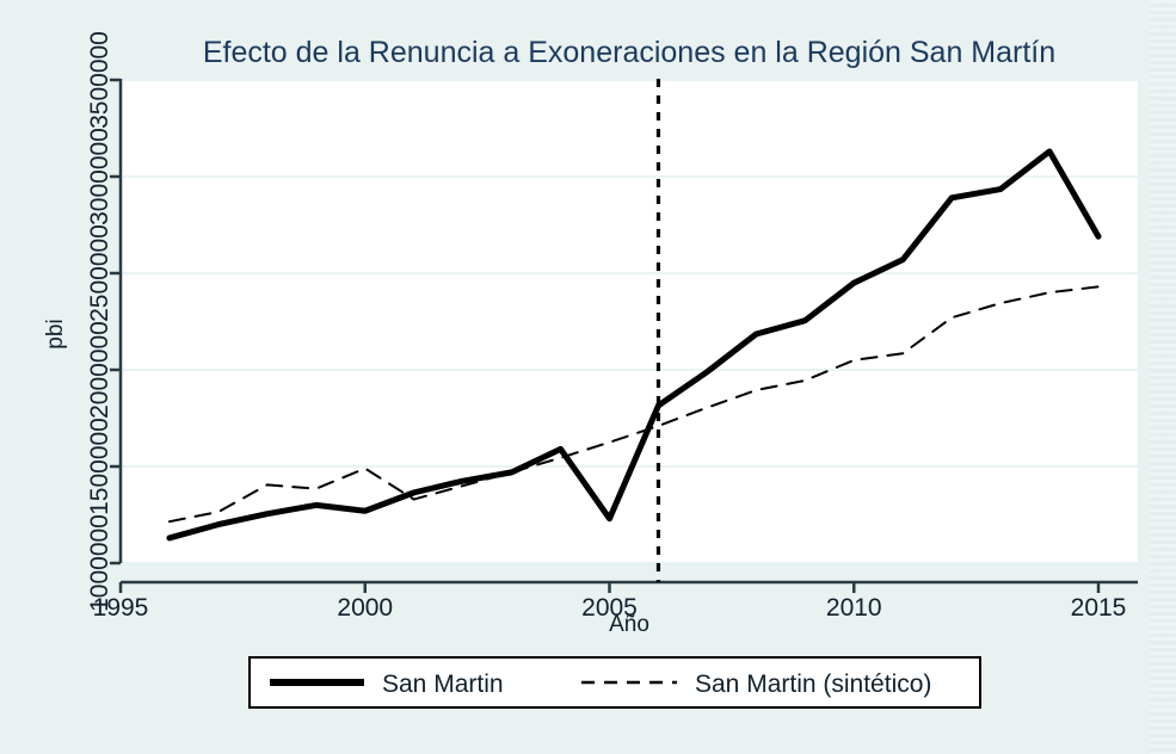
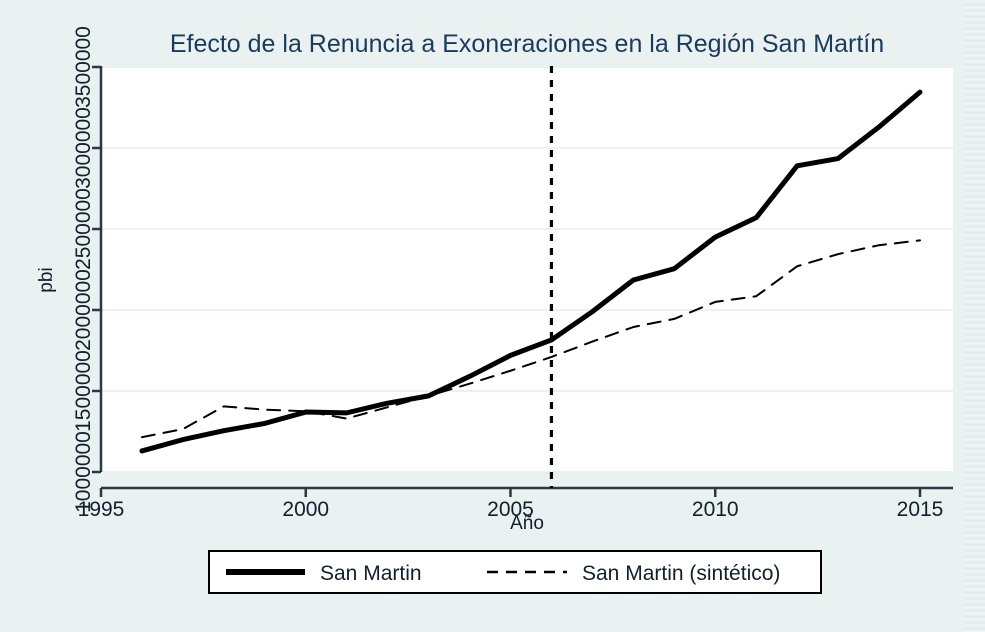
San Martin/2000: 1270000 -> 1370000
San Martin (sintético)/2000: 1490000 -> 1380000
San Martin/2005: 1230000 -> 1720000
San Martin/2015: 2690000 -> 3340000
